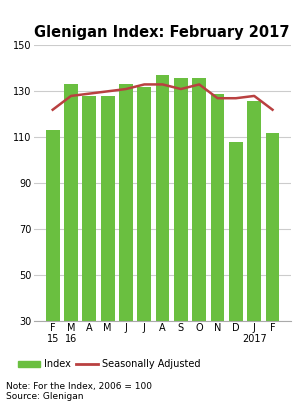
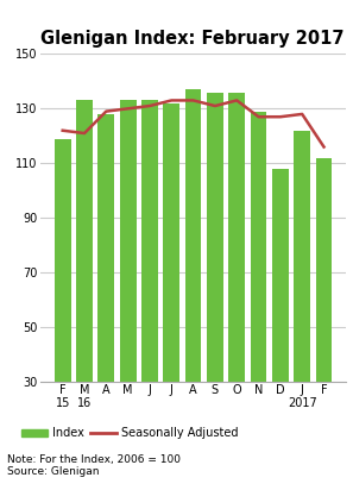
Index/F 15: 113 -> 119
Seasonally Adjusted/M 16: 128 -> 121
Index/M: 128 -> 133
Index/J 2017: 126 -> 122
Seasonally Adjusted/F: 122 -> 116
